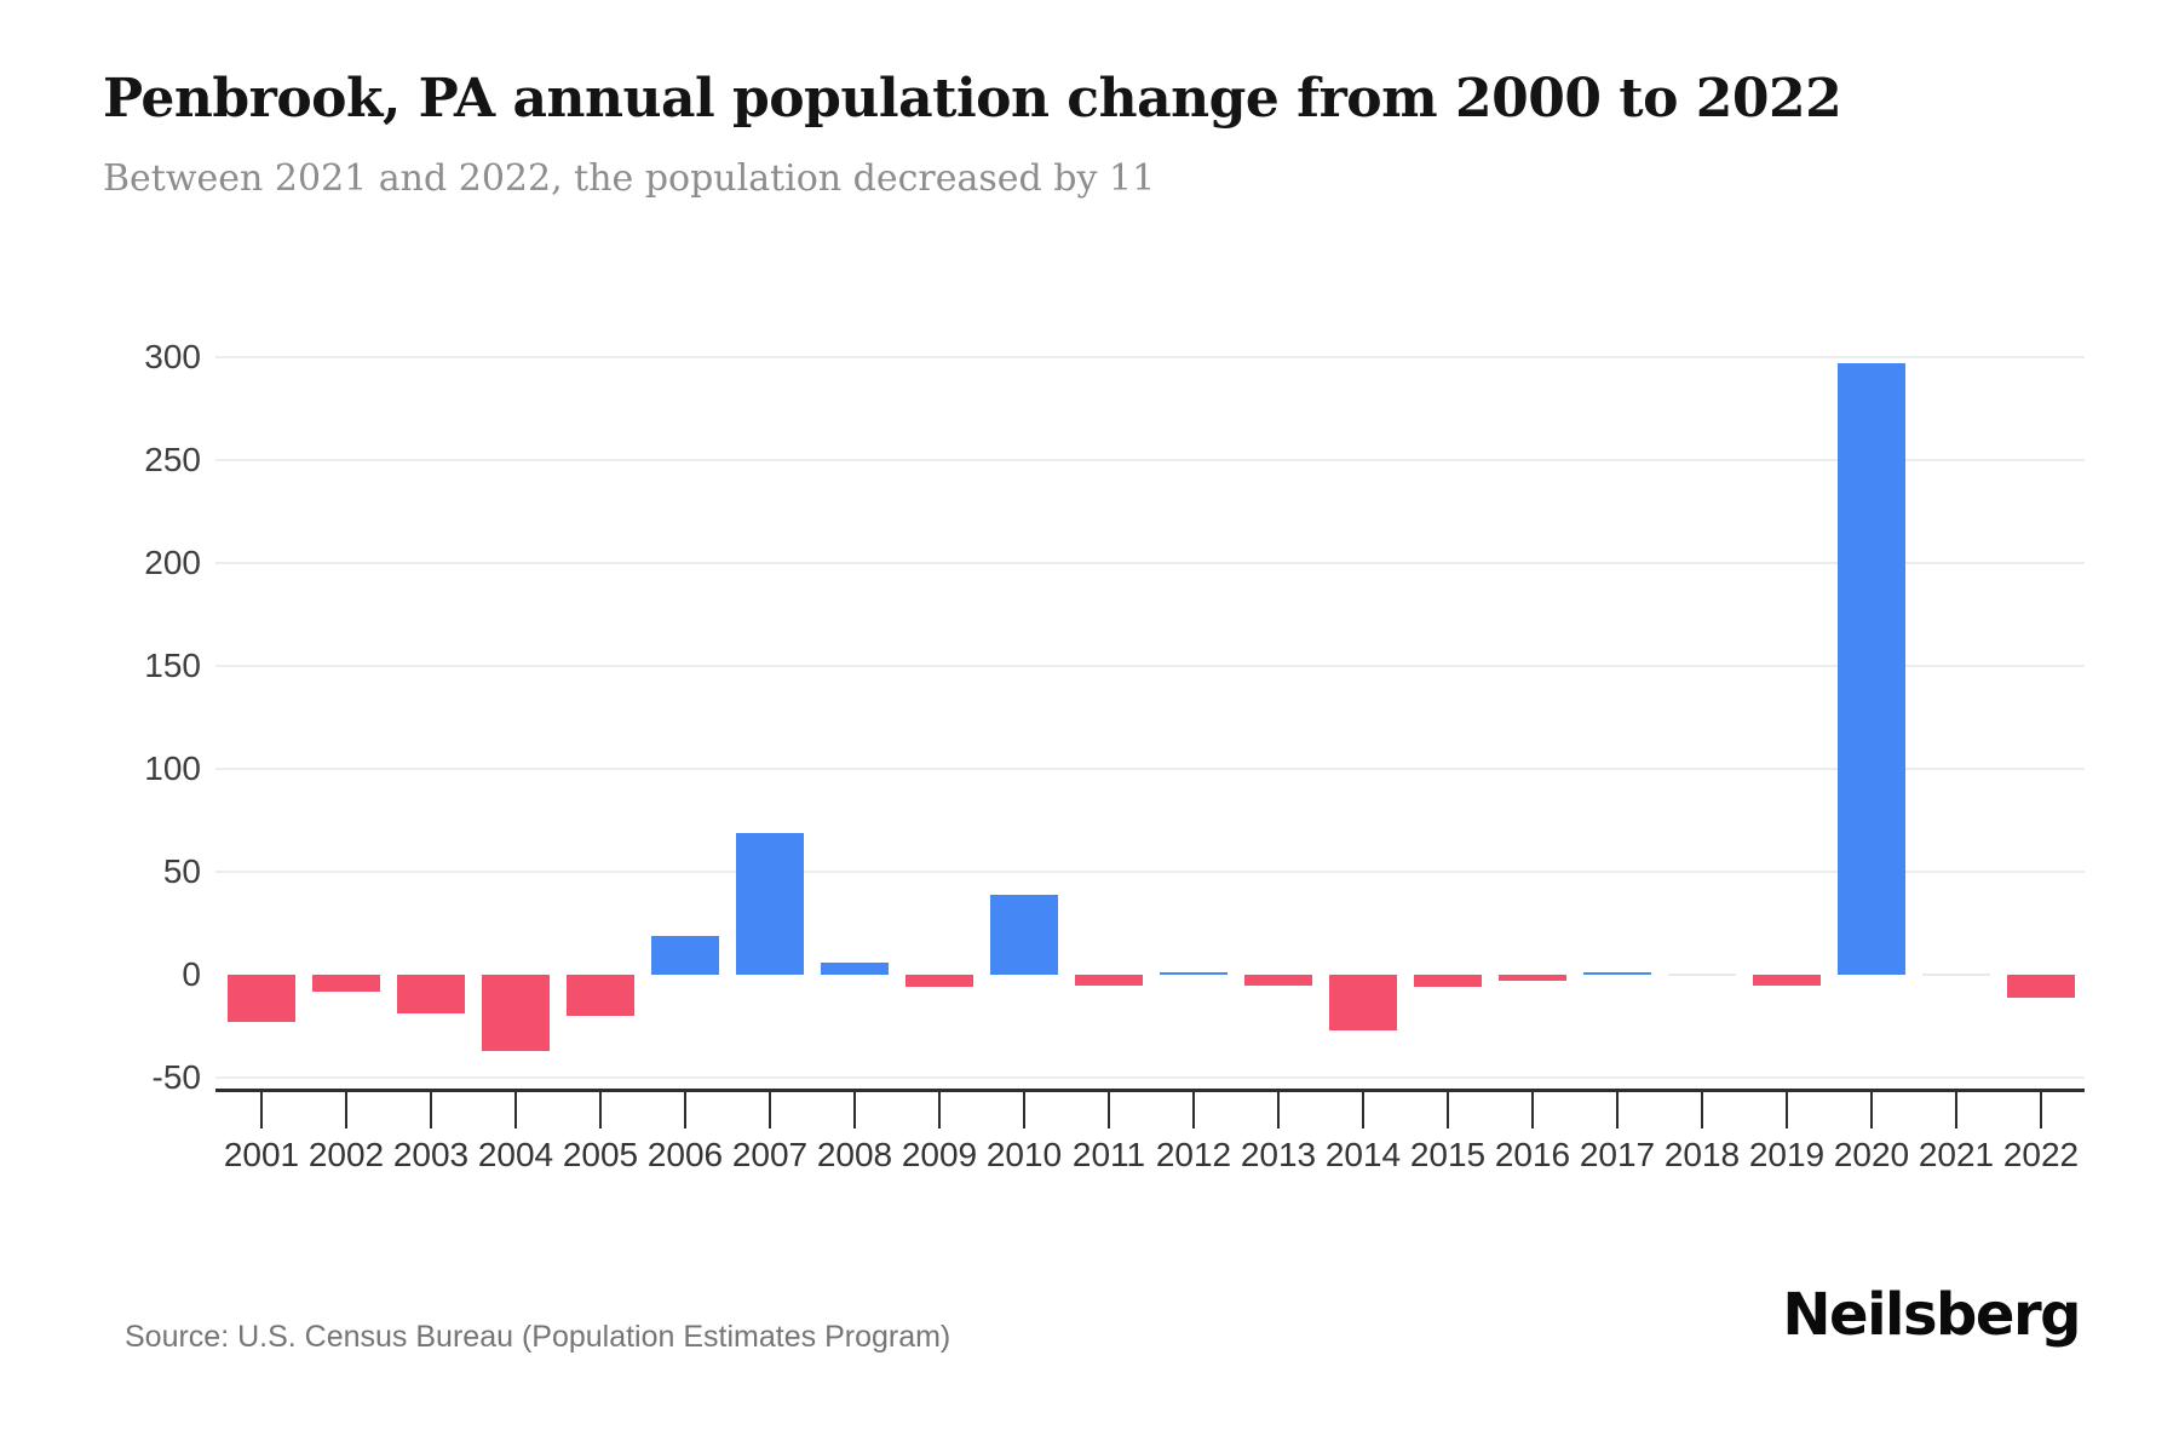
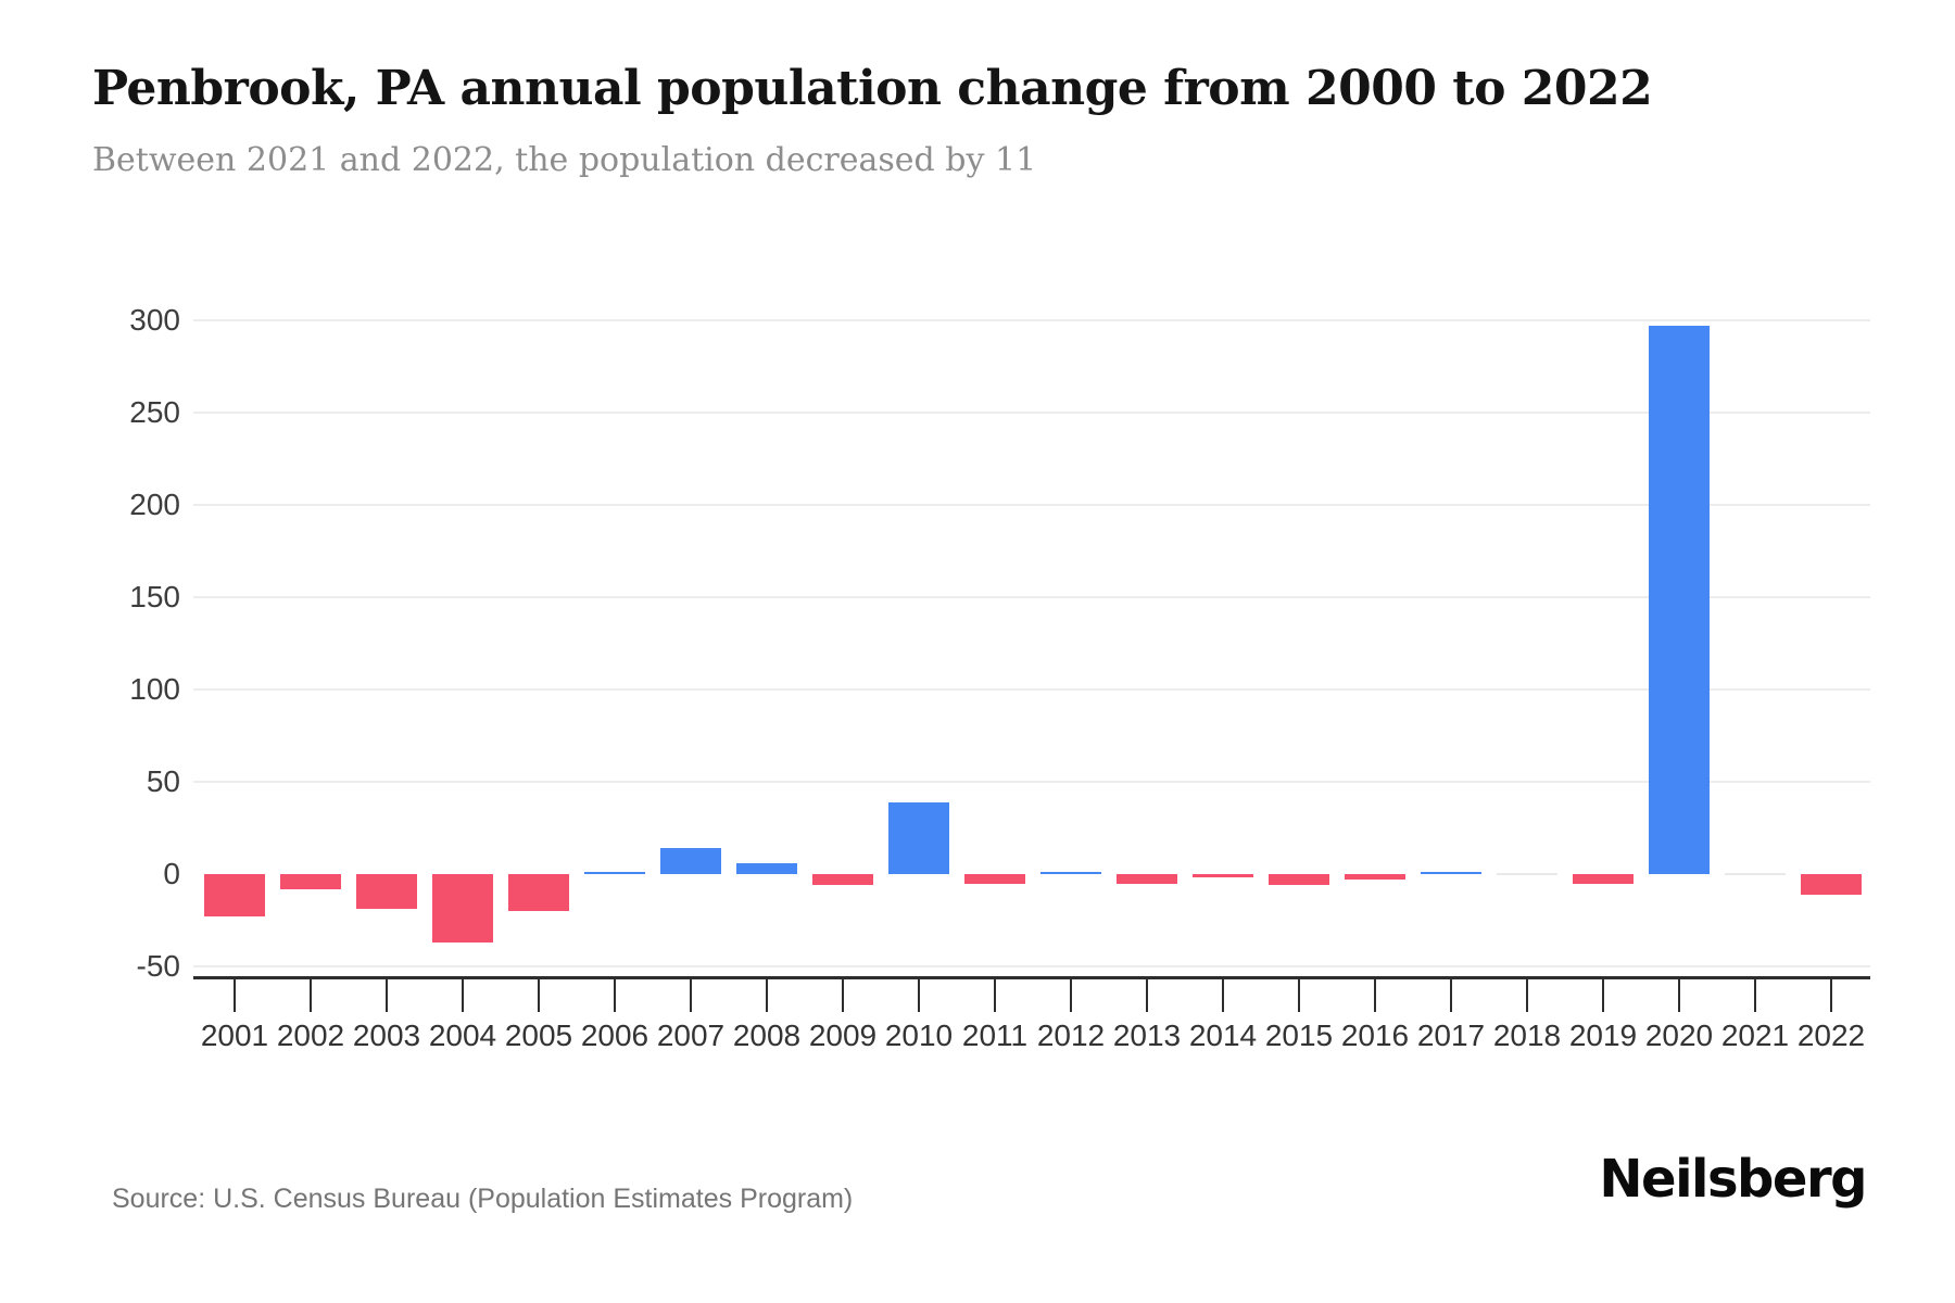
2006: 19 -> 1
2007: 69 -> 14
2014: -27 -> -2
